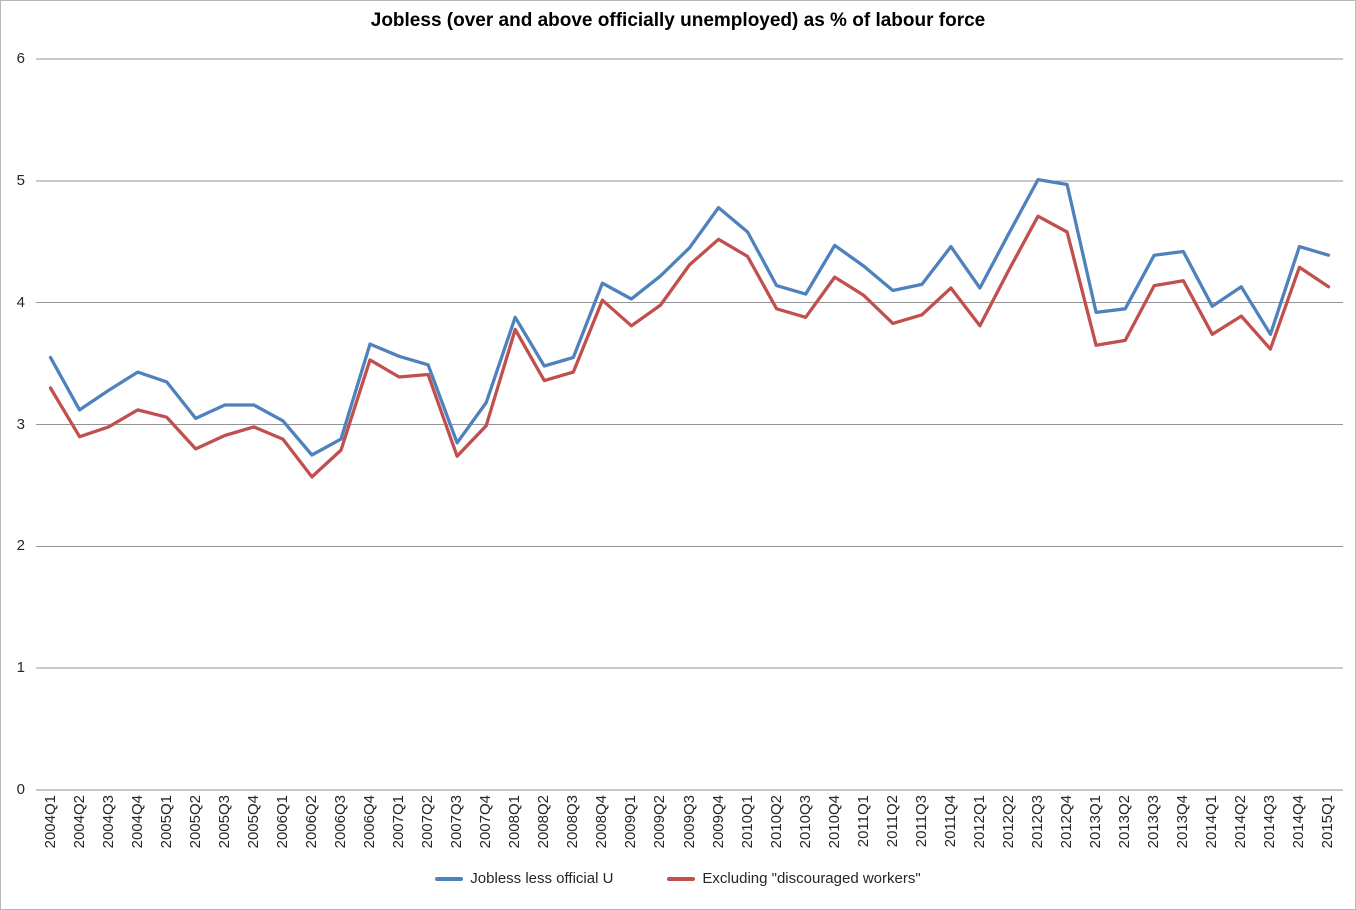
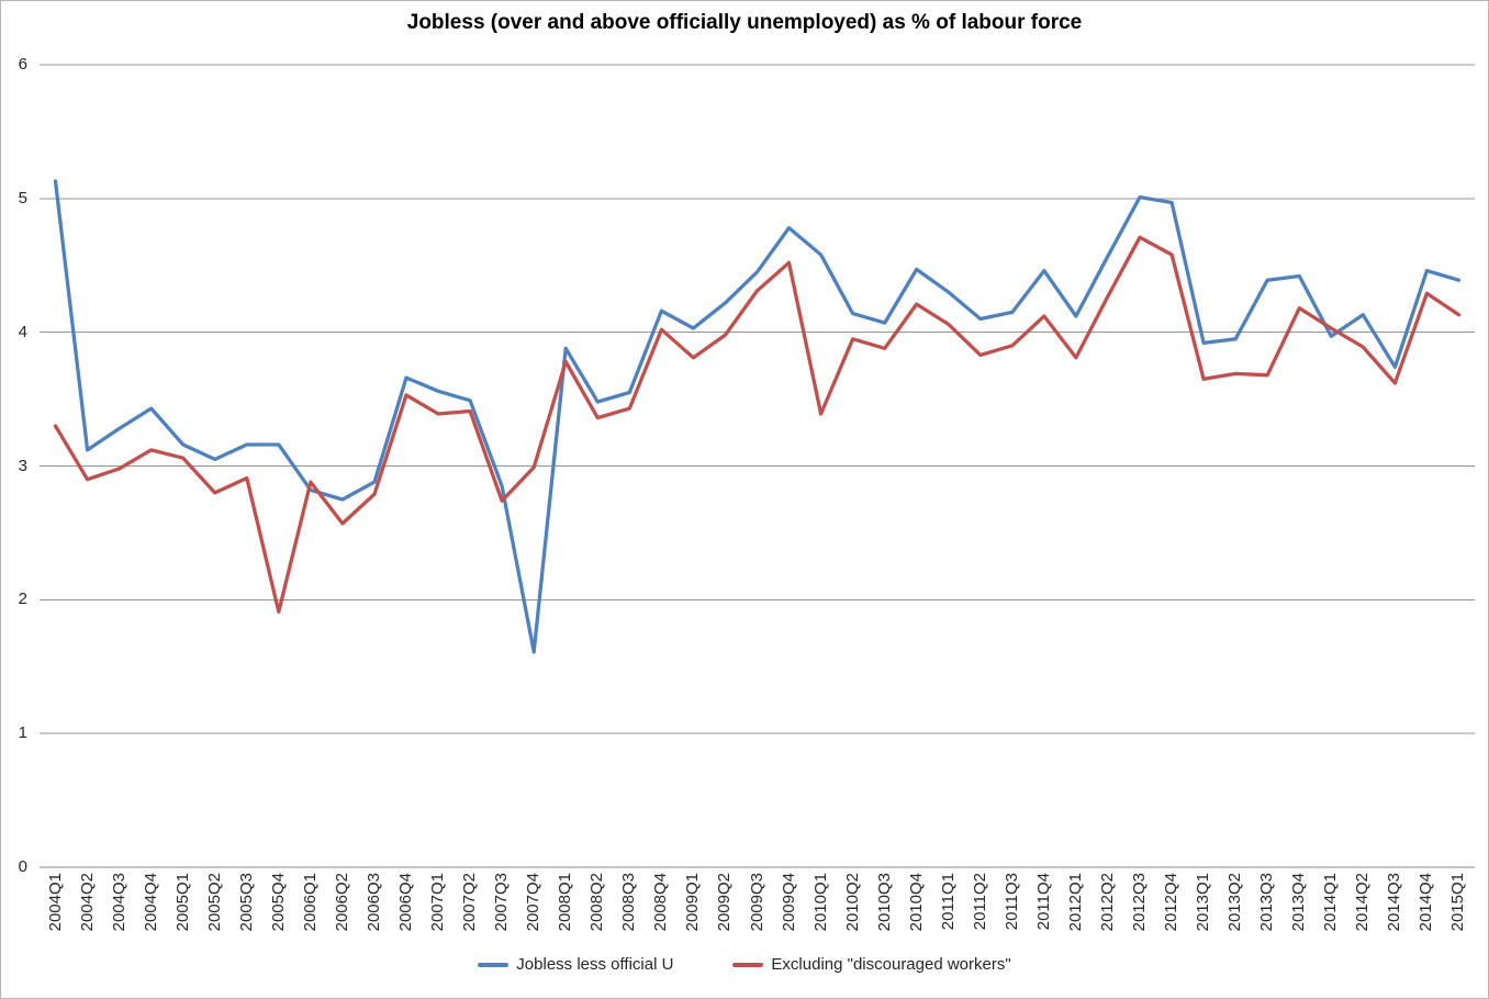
Jobless less official U/2004Q1: 3.55 -> 5.13
Jobless less official U/2005Q1: 3.35 -> 3.16
Excluding "discouraged workers"/2005Q4: 2.98 -> 1.91
Jobless less official U/2006Q1: 3.03 -> 2.82
Jobless less official U/2007Q4: 3.18 -> 1.61
Excluding "discouraged workers"/2010Q1: 4.38 -> 3.39
Excluding "discouraged workers"/2013Q3: 4.14 -> 3.68
Excluding "discouraged workers"/2014Q1: 3.74 -> 4.03
